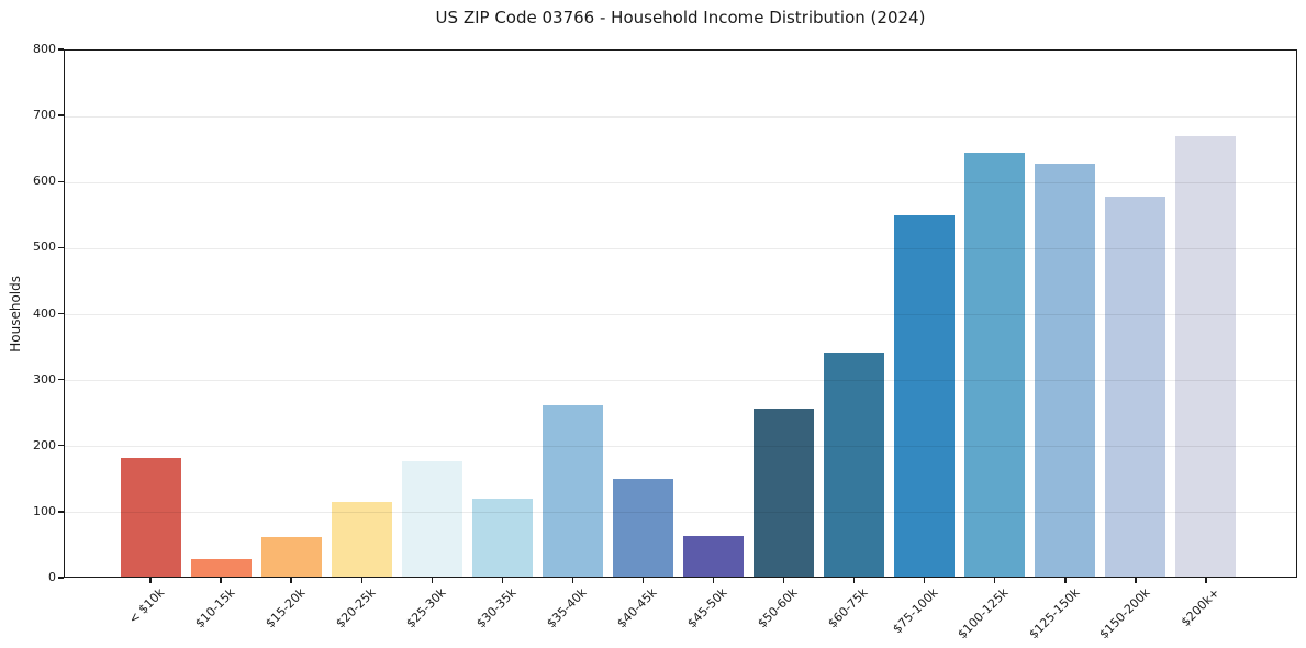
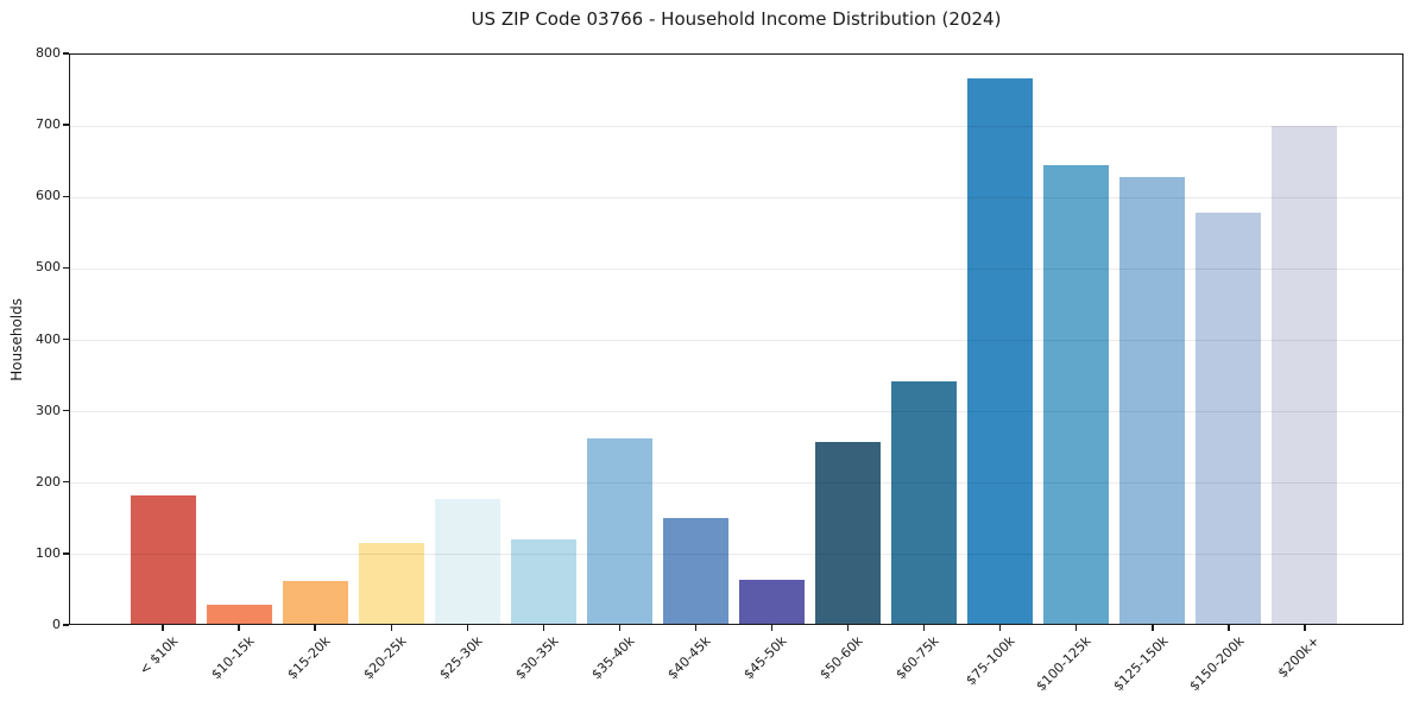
$75-100k: 550 -> 770
$200k+: 670 -> 700
